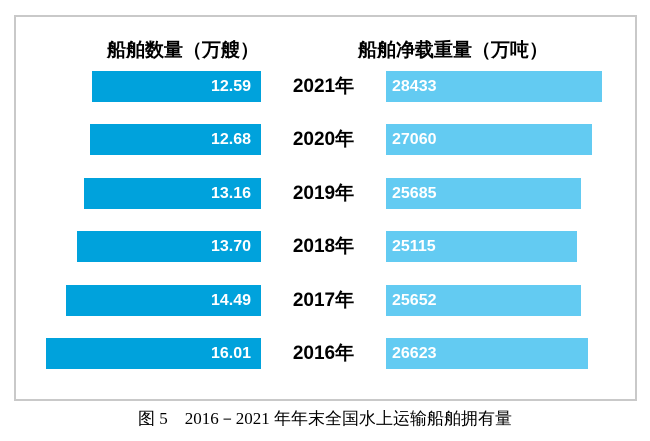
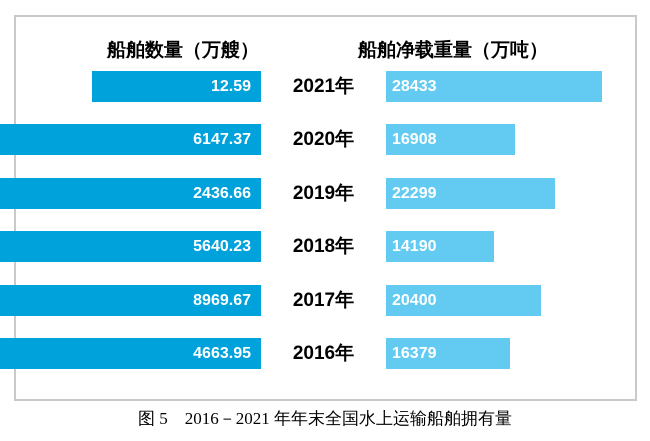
船舶数量（万艘）/2020年: 12.68 -> 6147.37
船舶净载重量（万吨）/2020年: 27060 -> 16908
船舶数量（万艘）/2019年: 13.16 -> 2436.66
船舶净载重量（万吨）/2019年: 25685 -> 22299
船舶数量（万艘）/2018年: 13.70 -> 5640.23
船舶净载重量（万吨）/2018年: 25115 -> 14190
船舶数量（万艘）/2017年: 14.49 -> 8969.67
船舶净载重量（万吨）/2017年: 25652 -> 20400
船舶数量（万艘）/2016年: 16.01 -> 4663.95
船舶净载重量（万吨）/2016年: 26623 -> 16379
